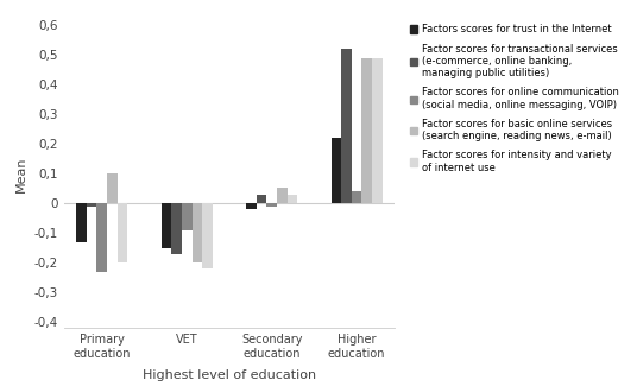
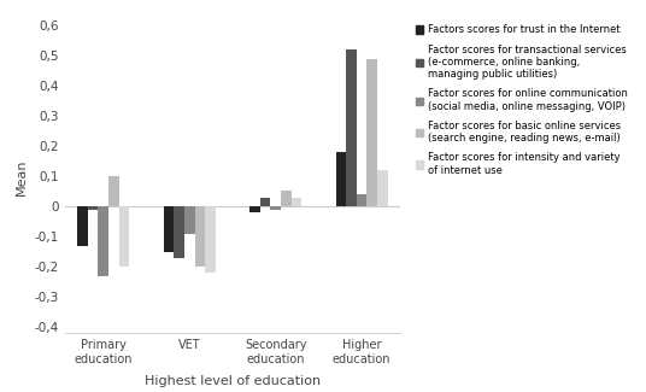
Factors scores for trust in the Internet/Higher education: 0,22 -> 0,18
Factor scores for intensity and variety of internet use/Higher education: 0,49 -> 0,12
